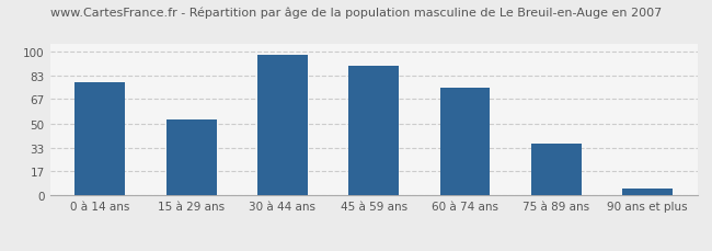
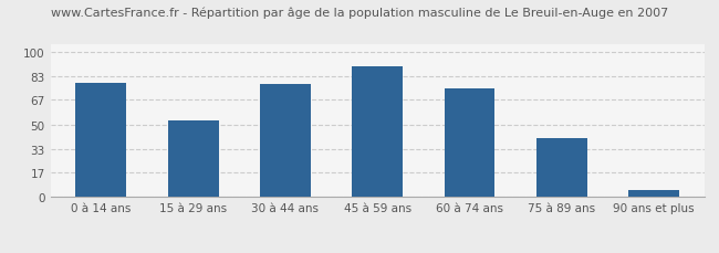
30 à 44 ans: 98 -> 78
75 à 89 ans: 36 -> 41
